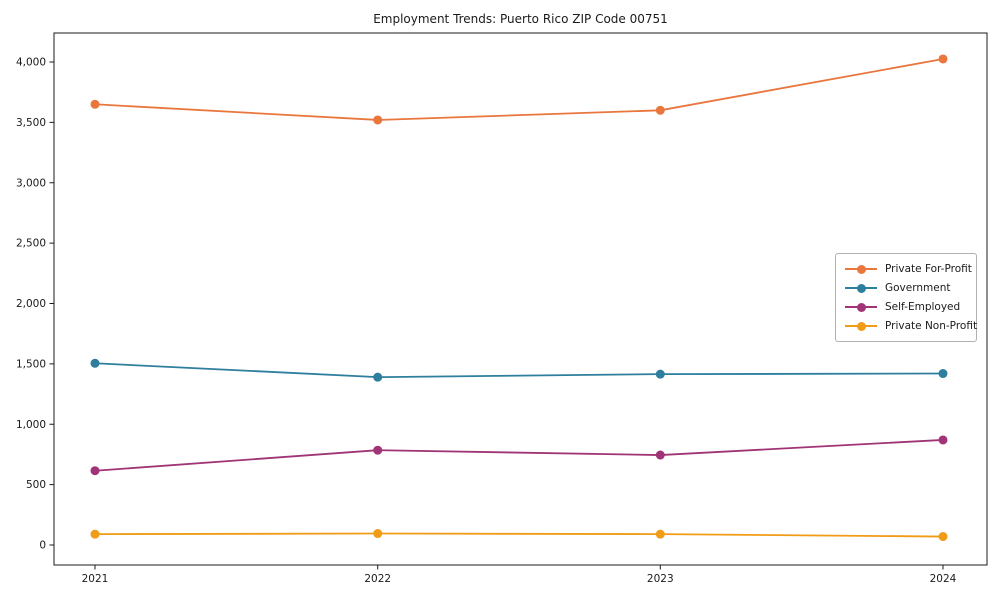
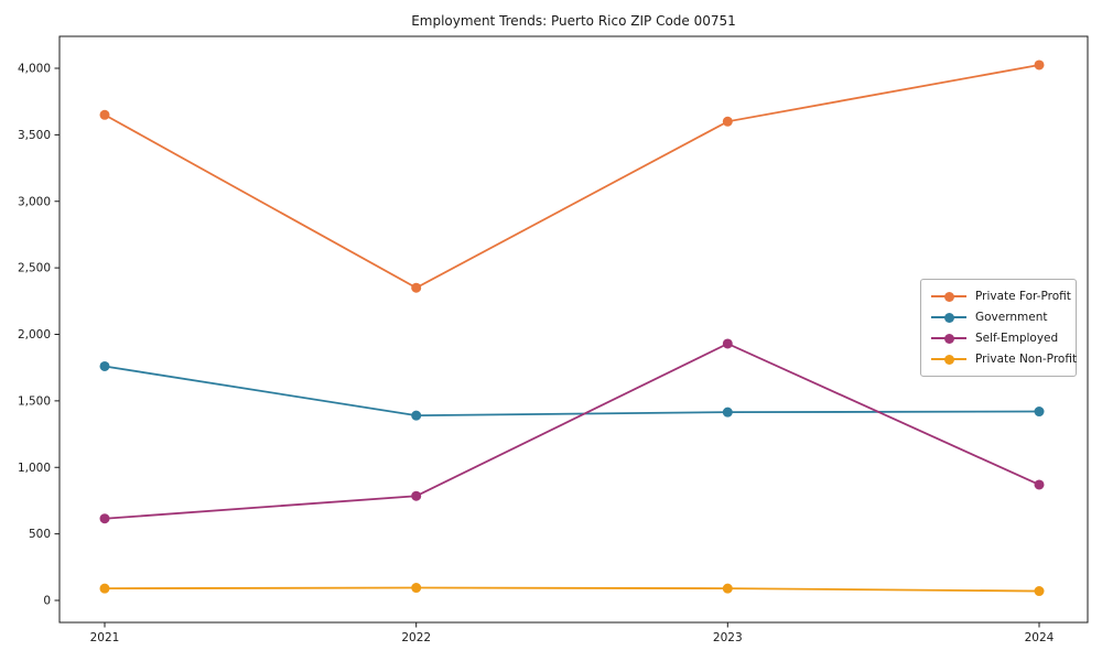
Government/2021: 1500 -> 1760
Private For-Profit/2022: 3520 -> 2350
Self-Employed/2023: 740 -> 1930
